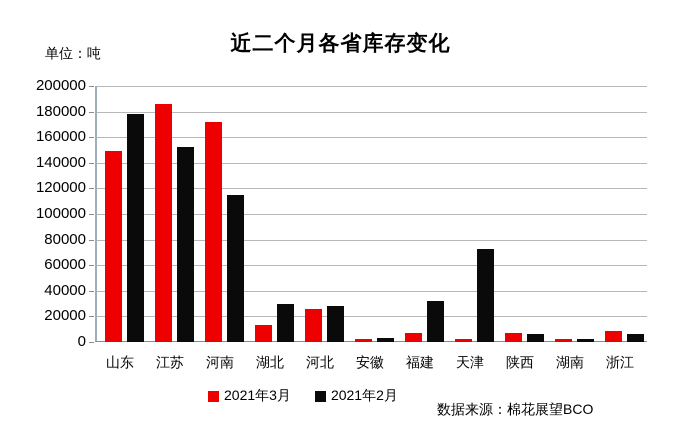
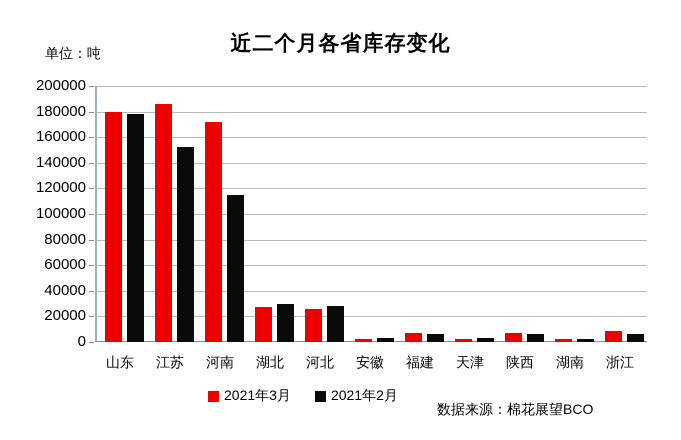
2021年3月/山东: 149000 -> 180000
2021年3月/湖北: 13000 -> 27000
2021年2月/福建: 32000 -> 6000
2021年2月/天津: 73000 -> 4000
